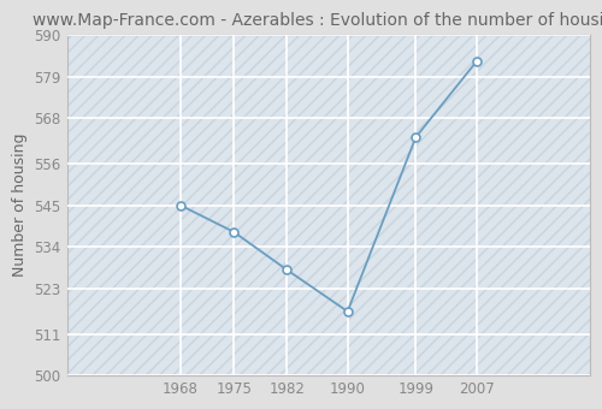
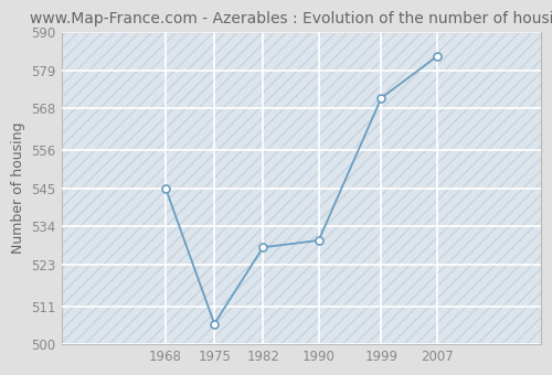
1975: 538 -> 506
1990: 517 -> 530
1999: 563 -> 571
